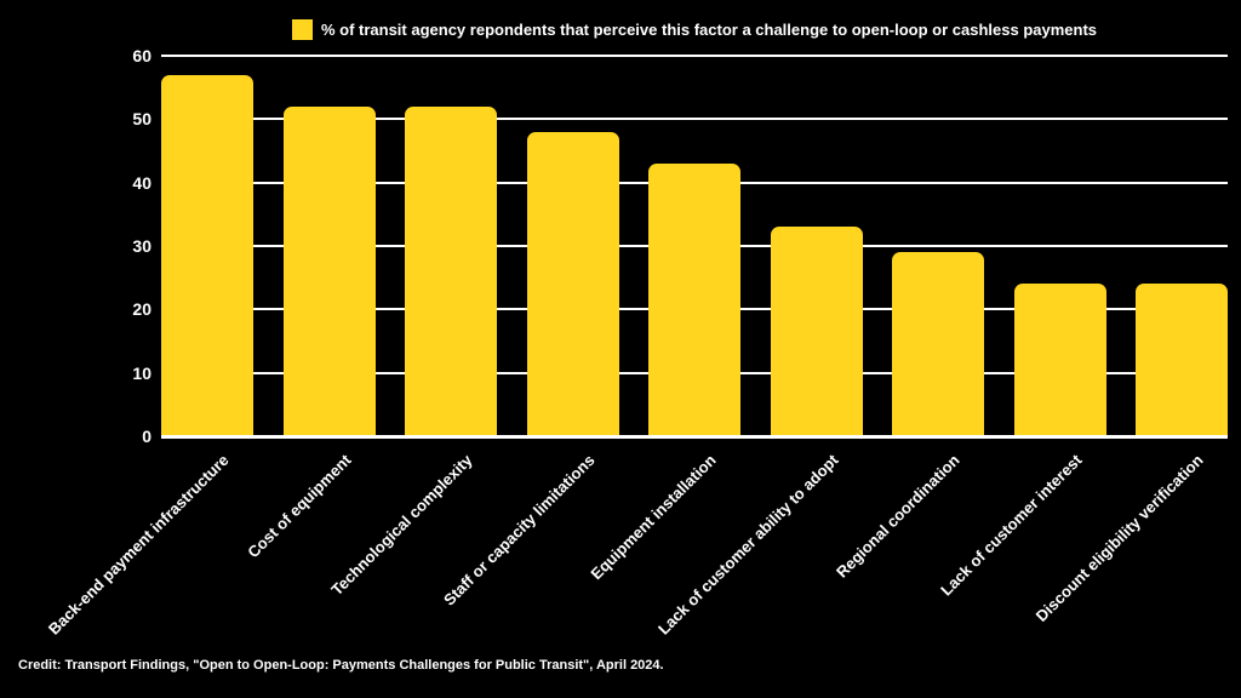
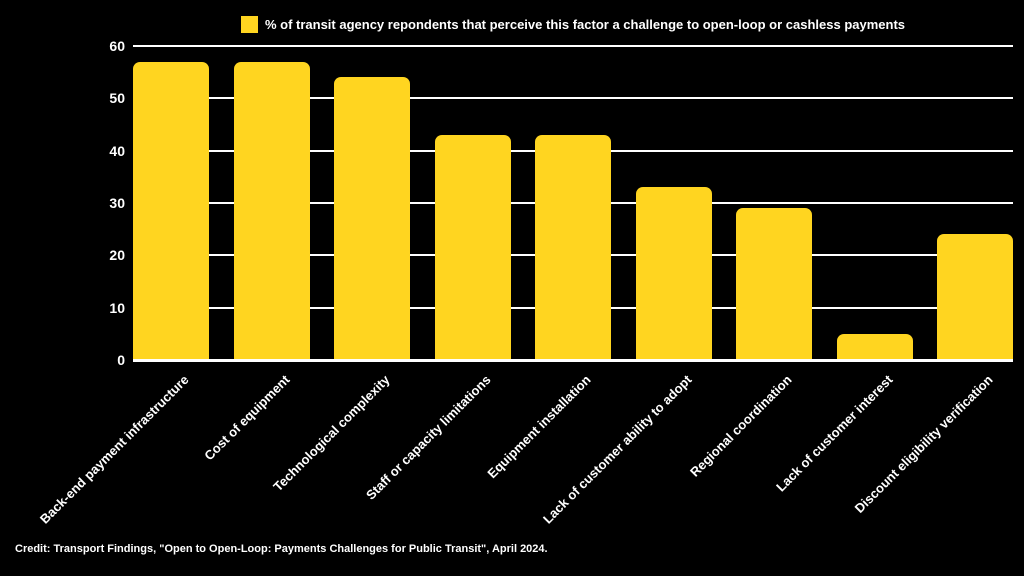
Cost of equipment: 52 -> 57
Technological complexity: 52 -> 54
Staff or capacity limitations: 48 -> 43
Lack of customer interest: 24 -> 5
